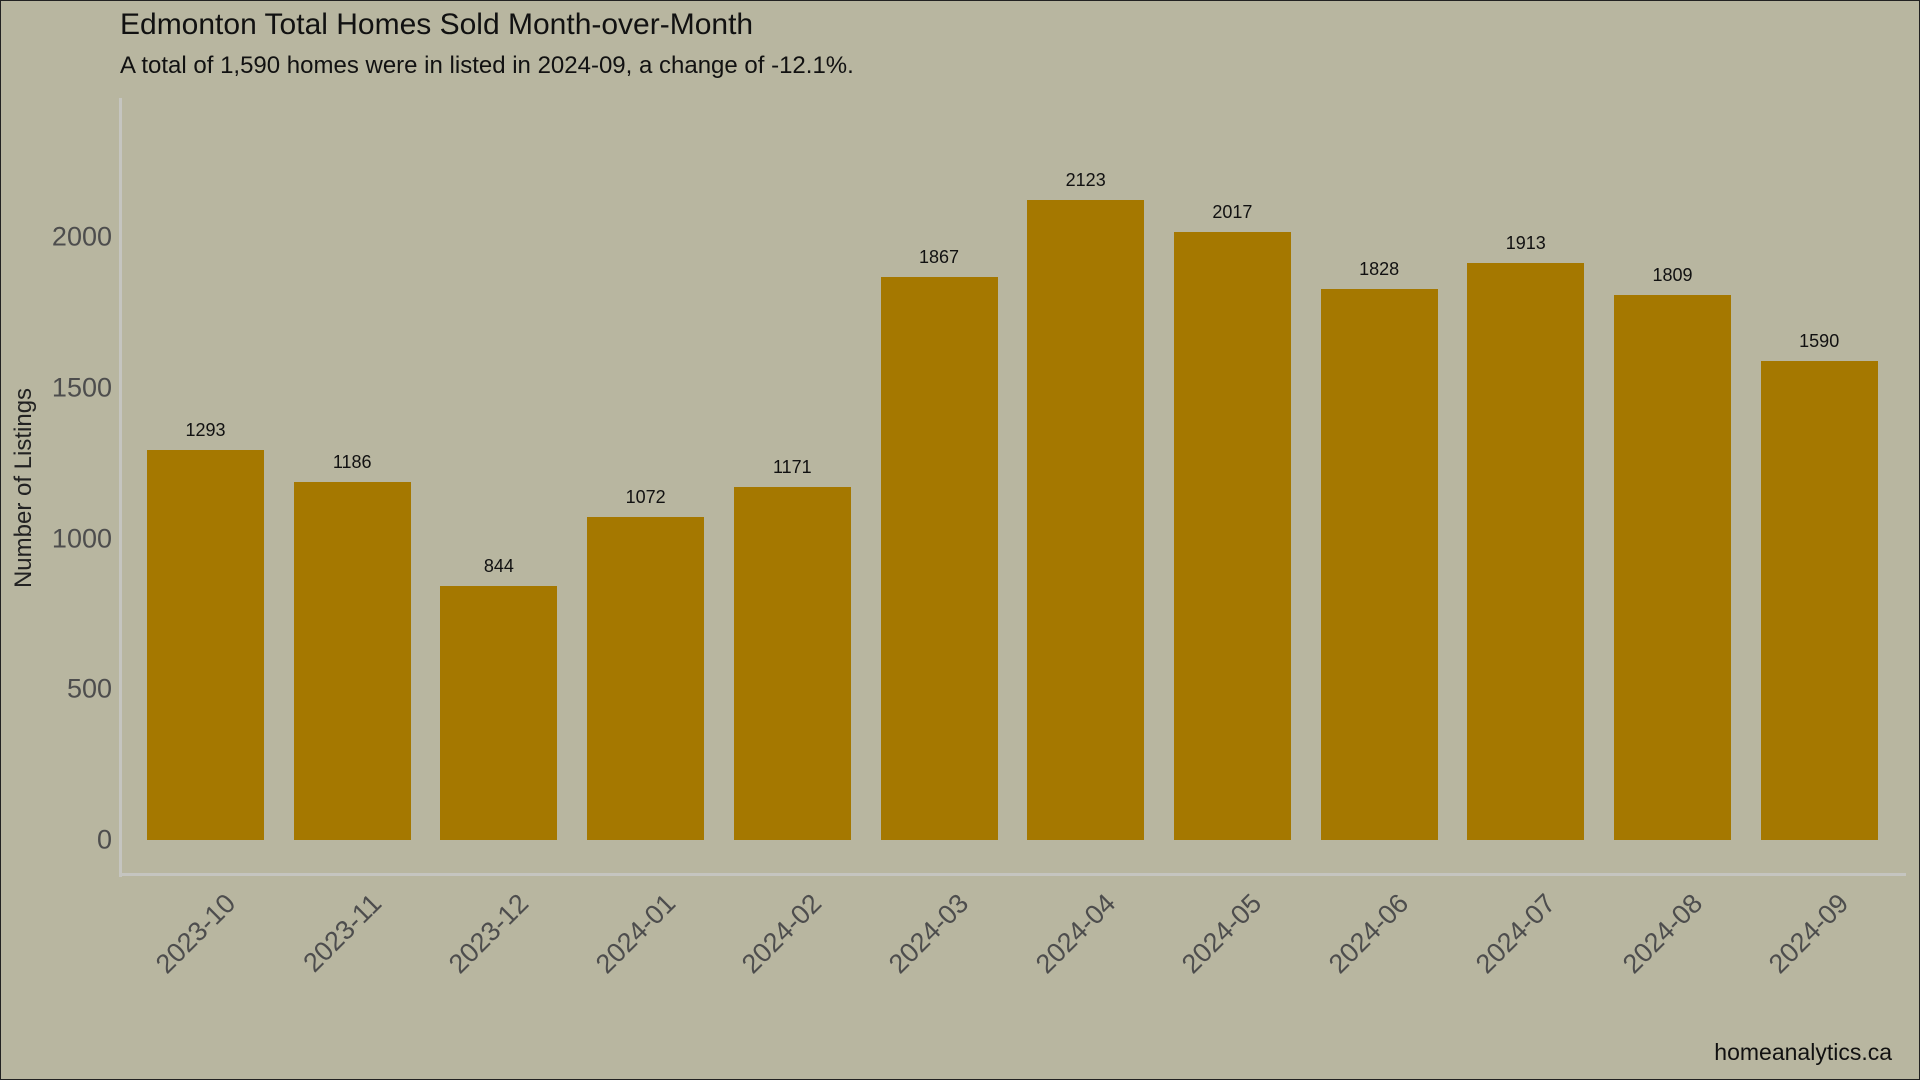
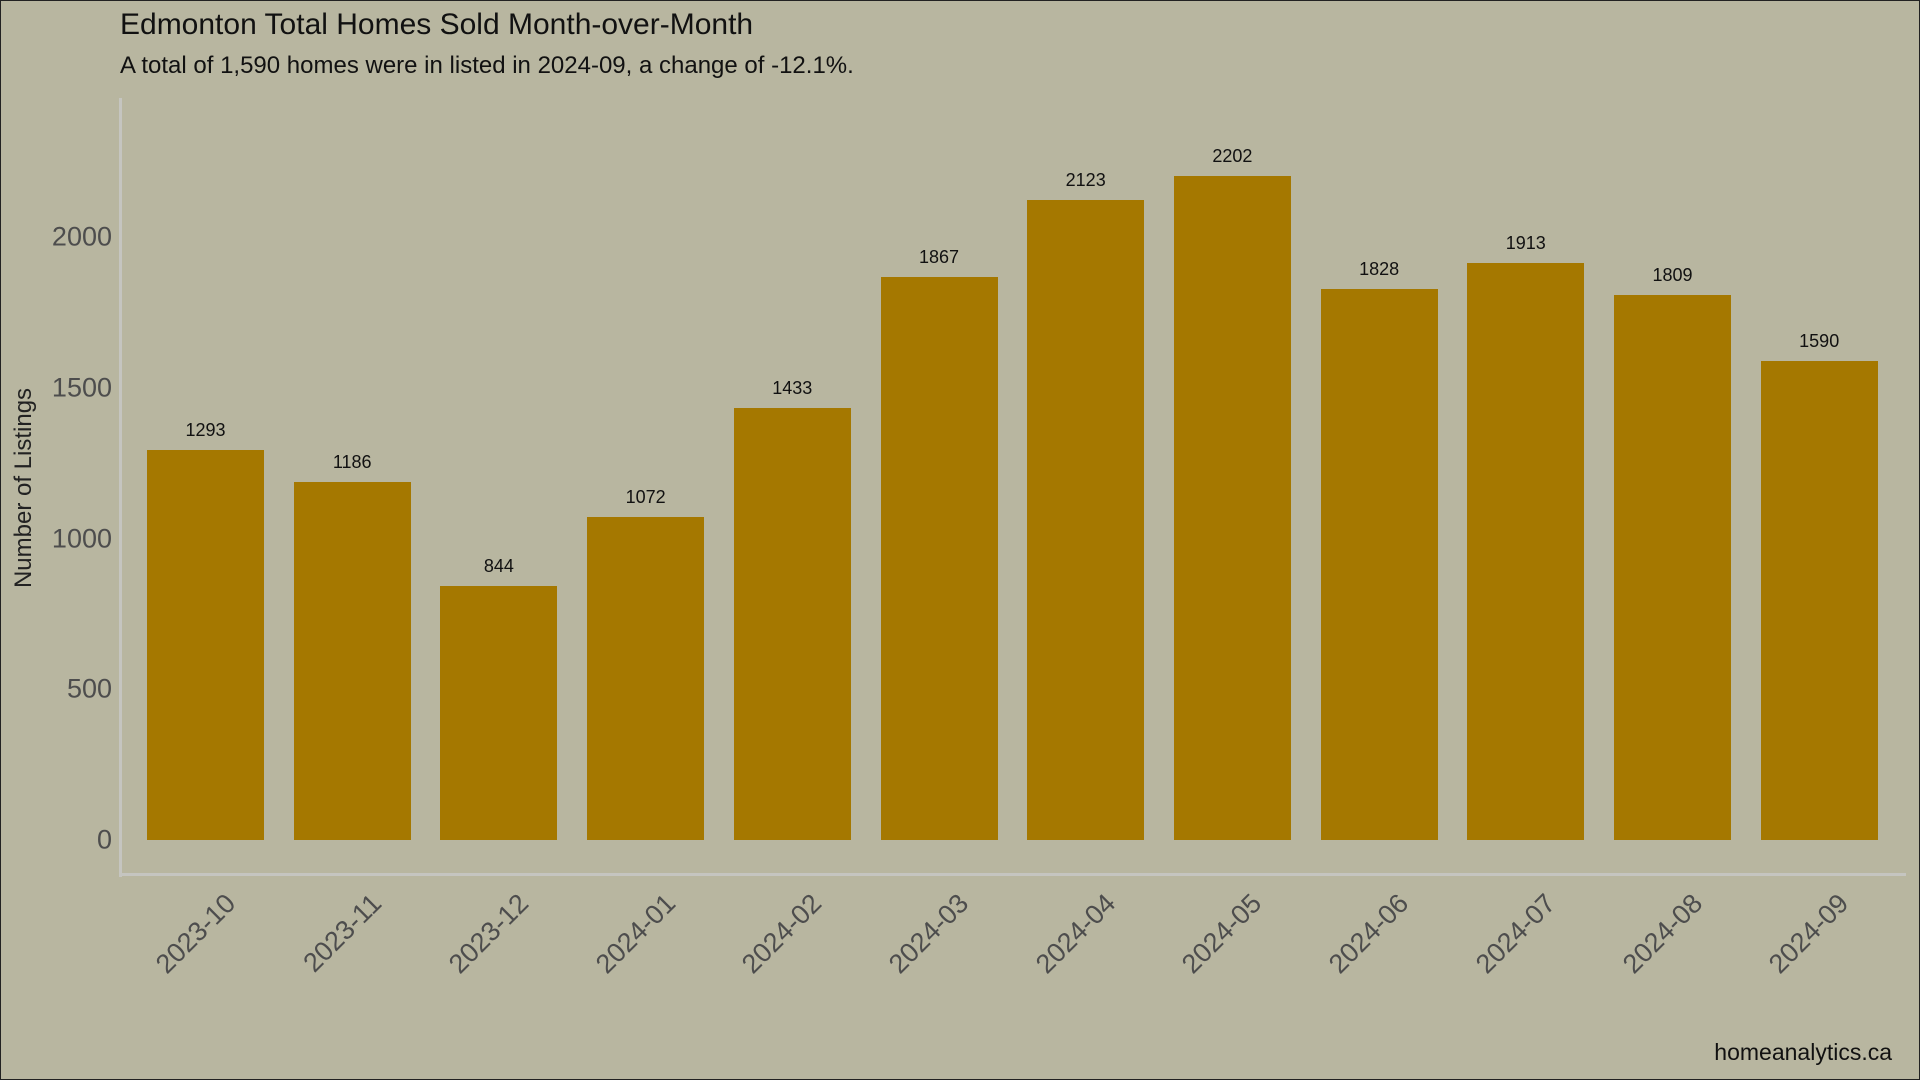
2024-02: 1171 -> 1433
2024-05: 2017 -> 2202
